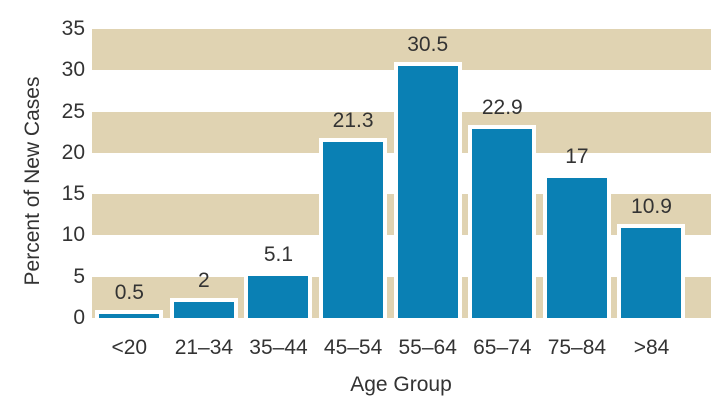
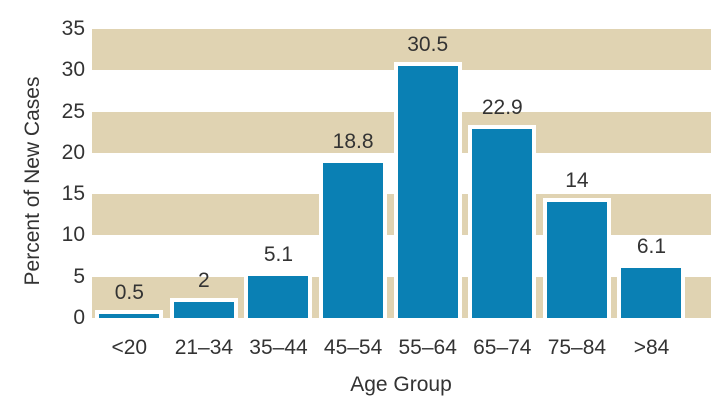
45–54: 21.3 -> 18.8
75–84: 17 -> 14
>84: 10.9 -> 6.1
